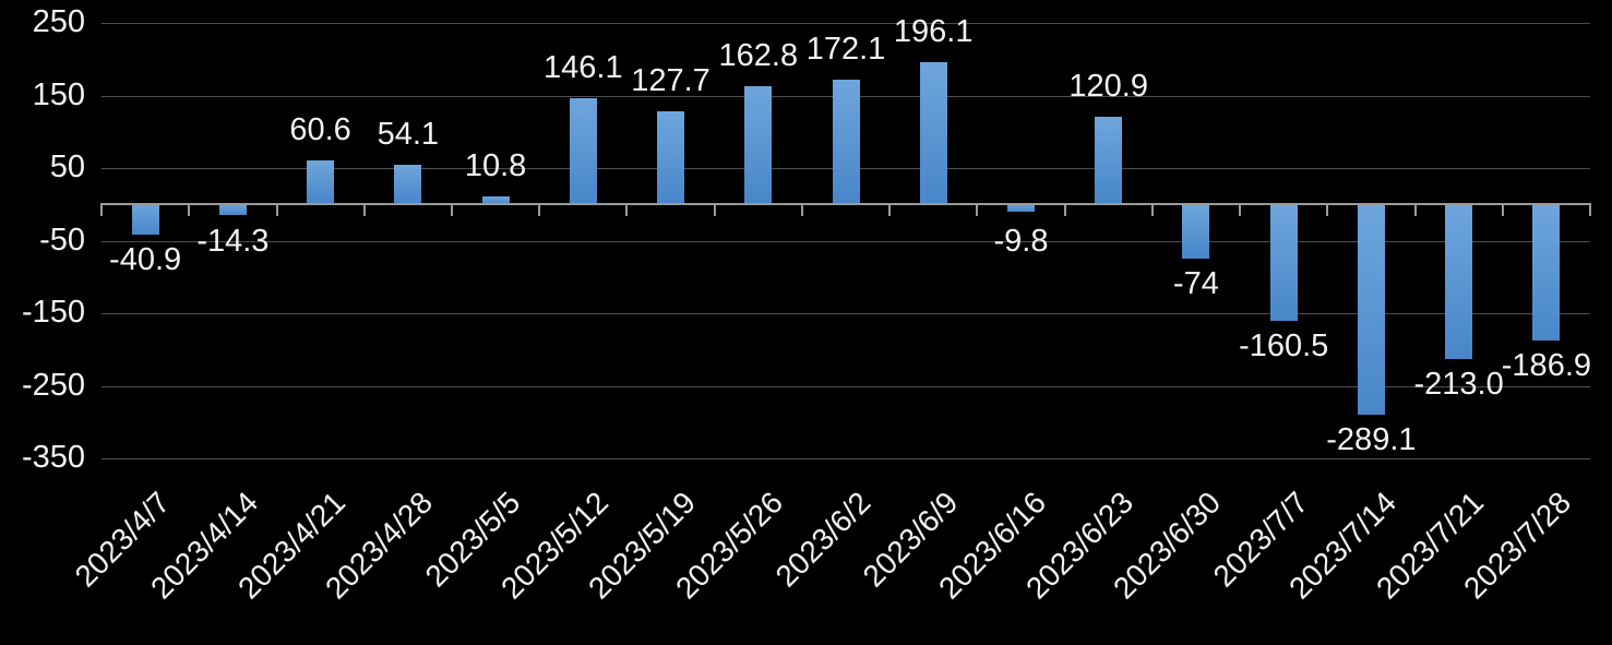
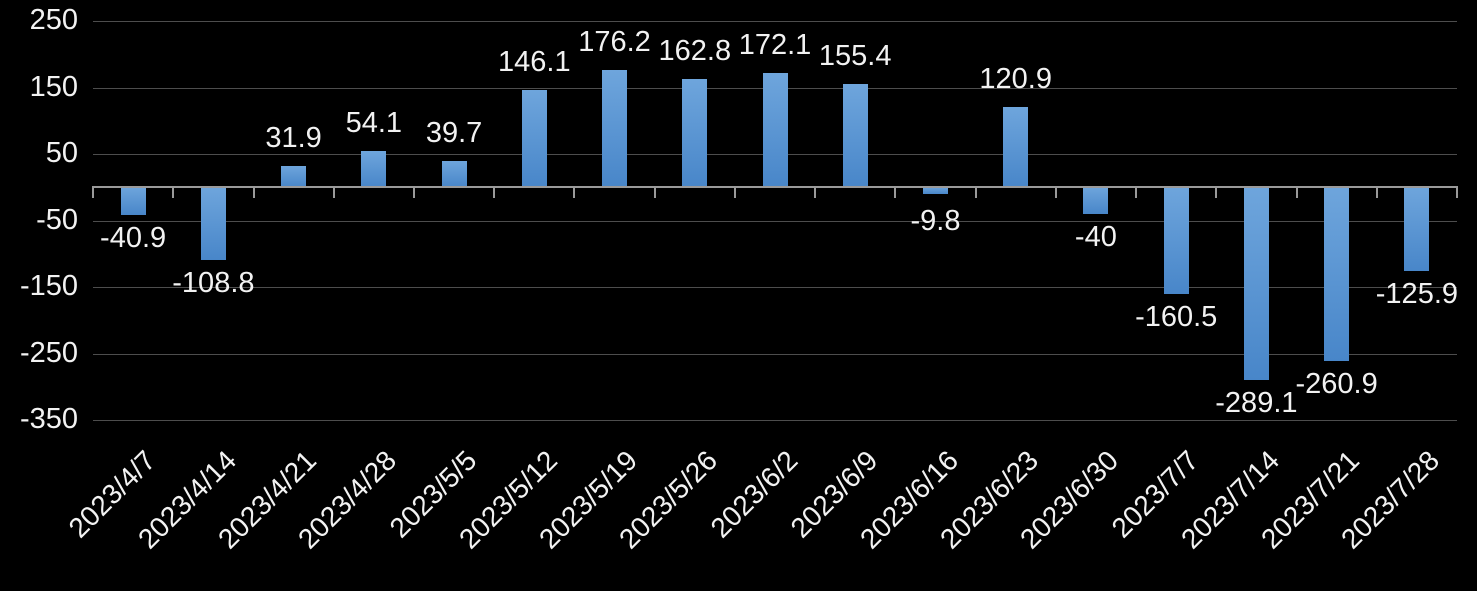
2023/4/14: -14.3 -> -108.8
2023/4/21: 60.6 -> 31.9
2023/5/5: 10.8 -> 39.7
2023/5/19: 127.7 -> 176.2
2023/6/9: 196.1 -> 155.4
2023/6/30: -74 -> -40
2023/7/21: -213.0 -> -260.9
2023/7/28: -186.9 -> -125.9
